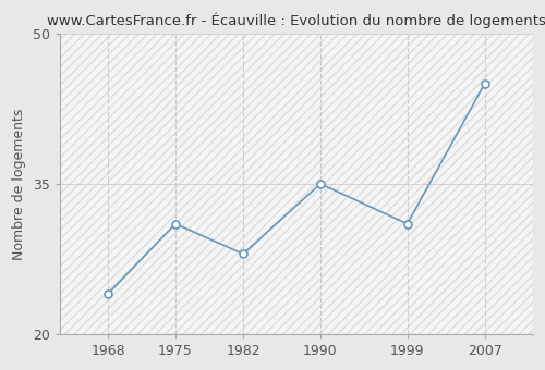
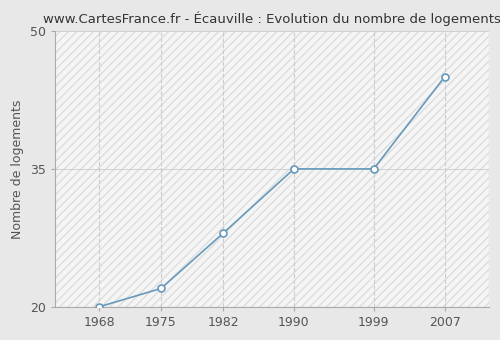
1968: 24 -> 20
1975: 31 -> 22
1999: 31 -> 35
